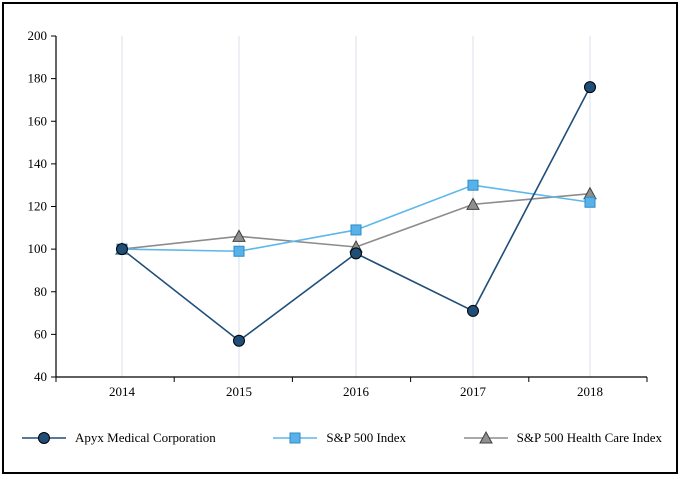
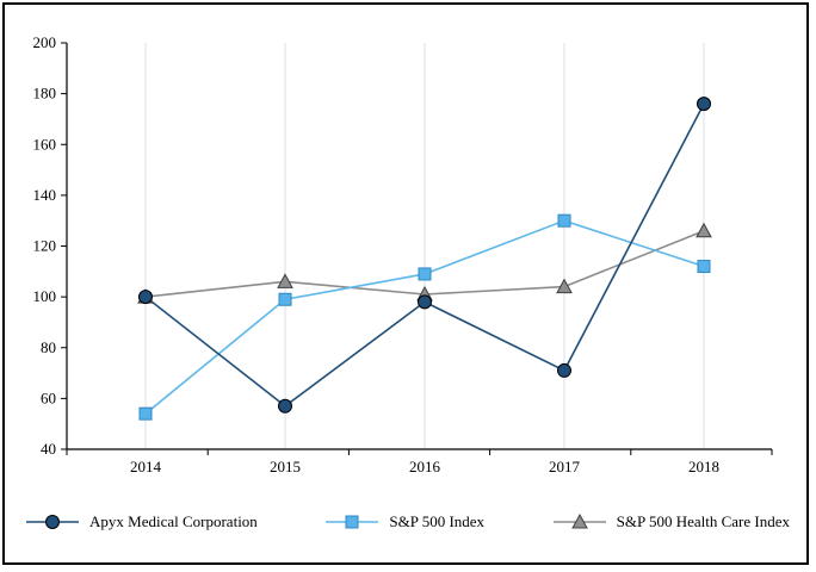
S&P 500 Index/2014: 100 -> 54
S&P 500 Health Care Index/2017: 121 -> 104
S&P 500 Index/2018: 122 -> 112
